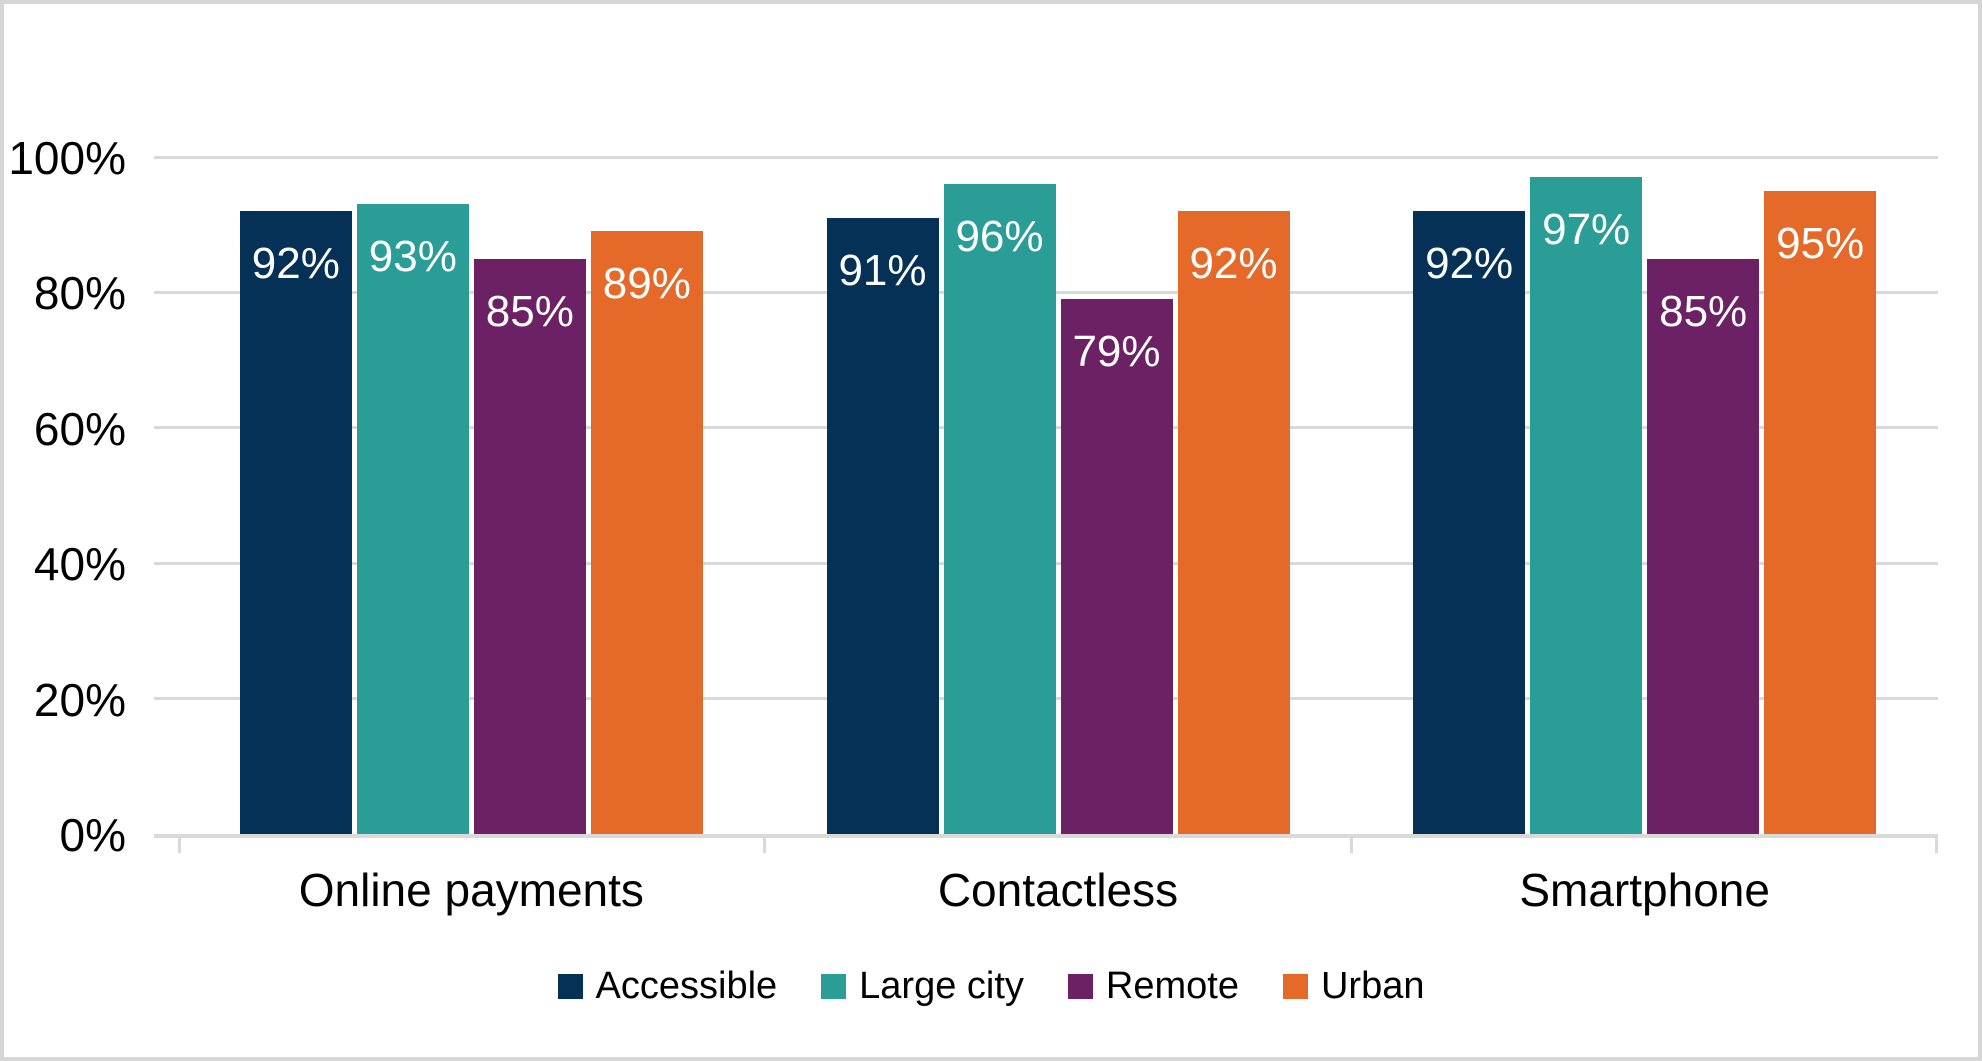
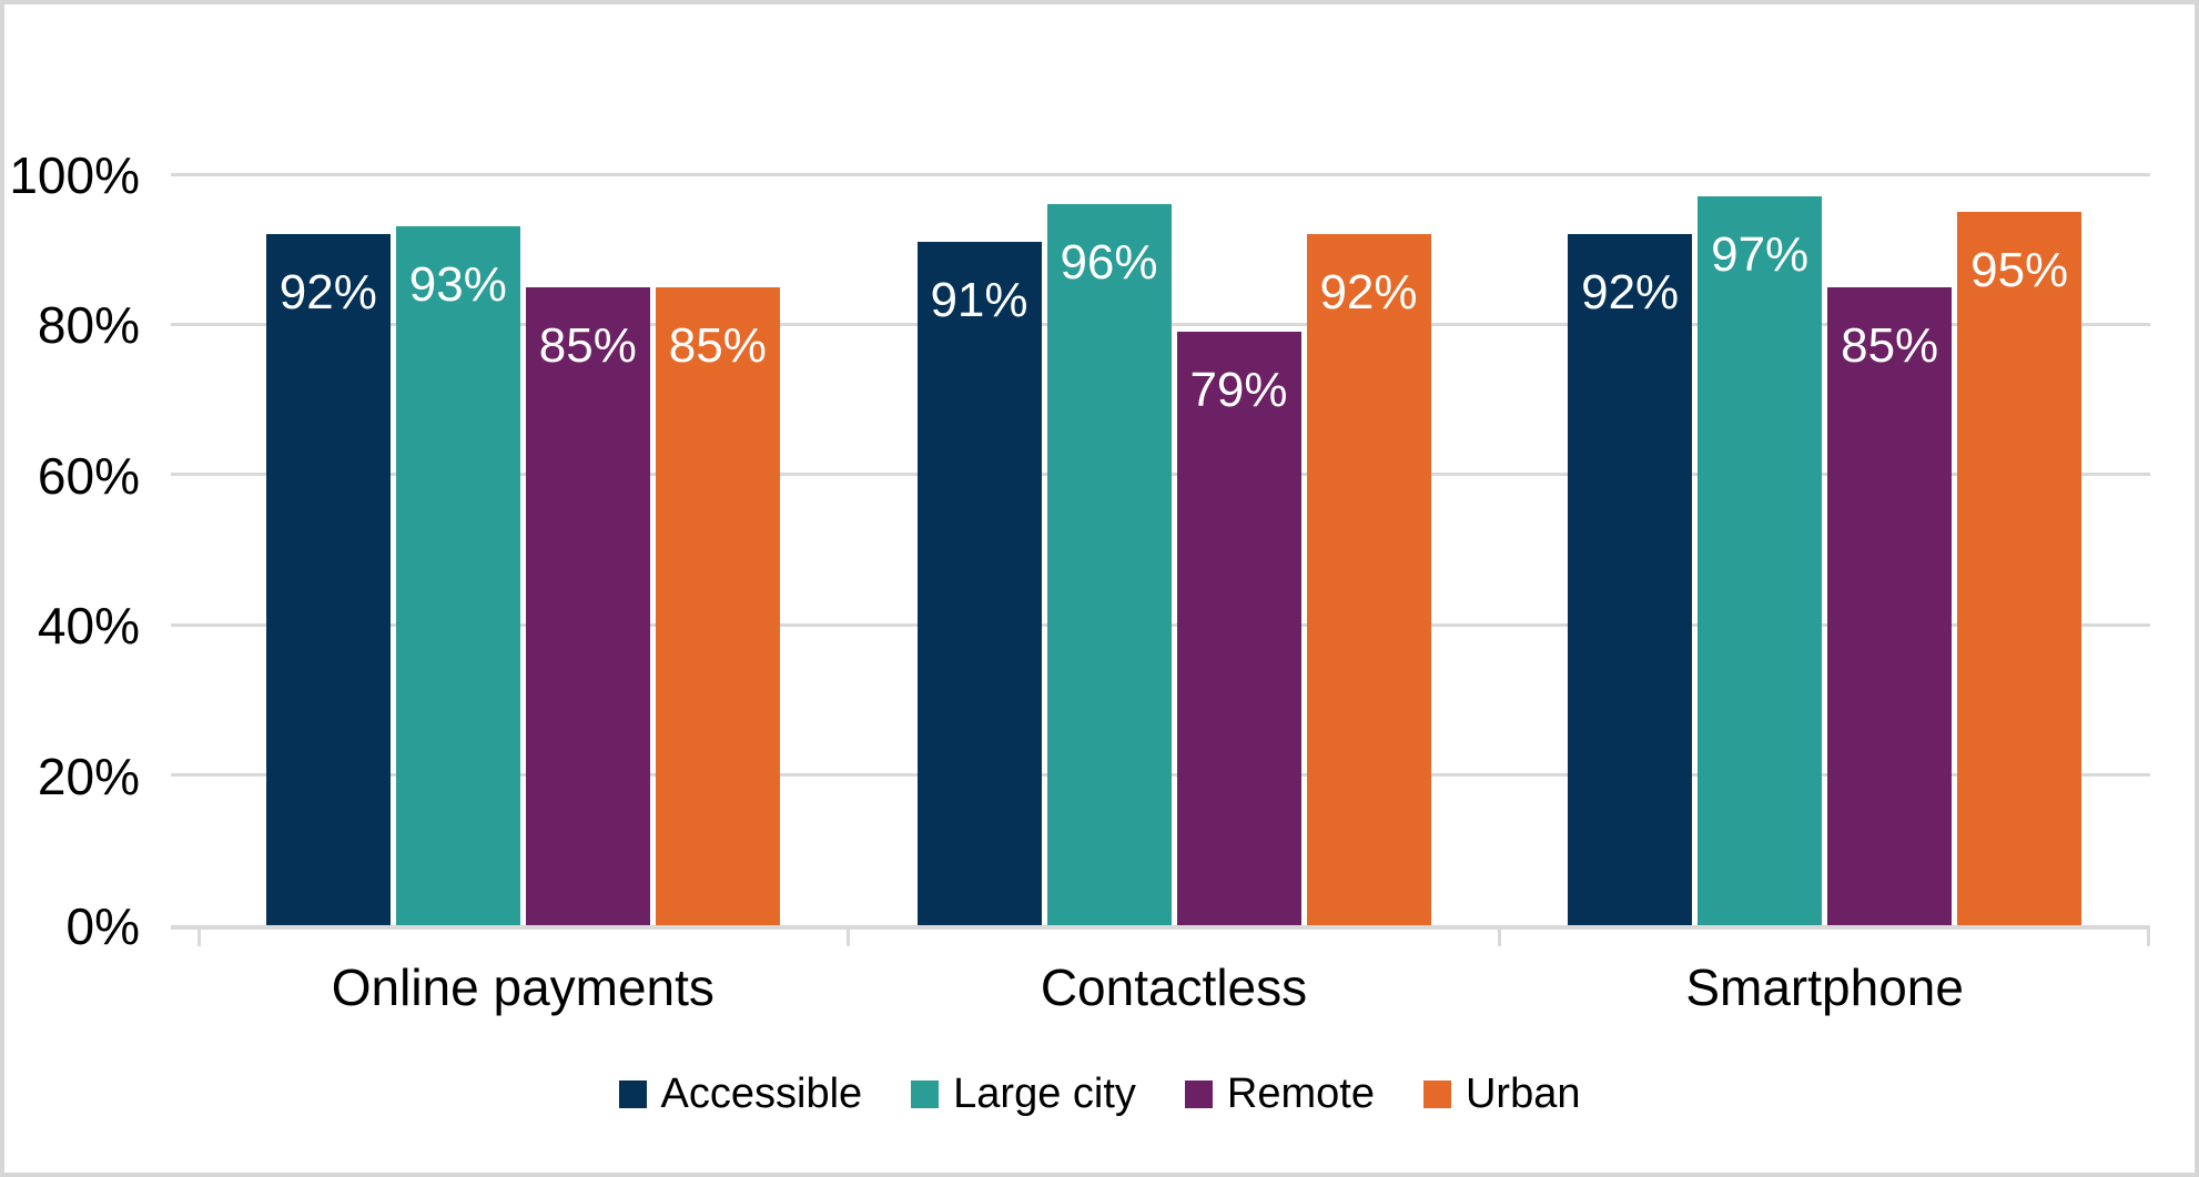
Urban/Online payments: 89% -> 85%
